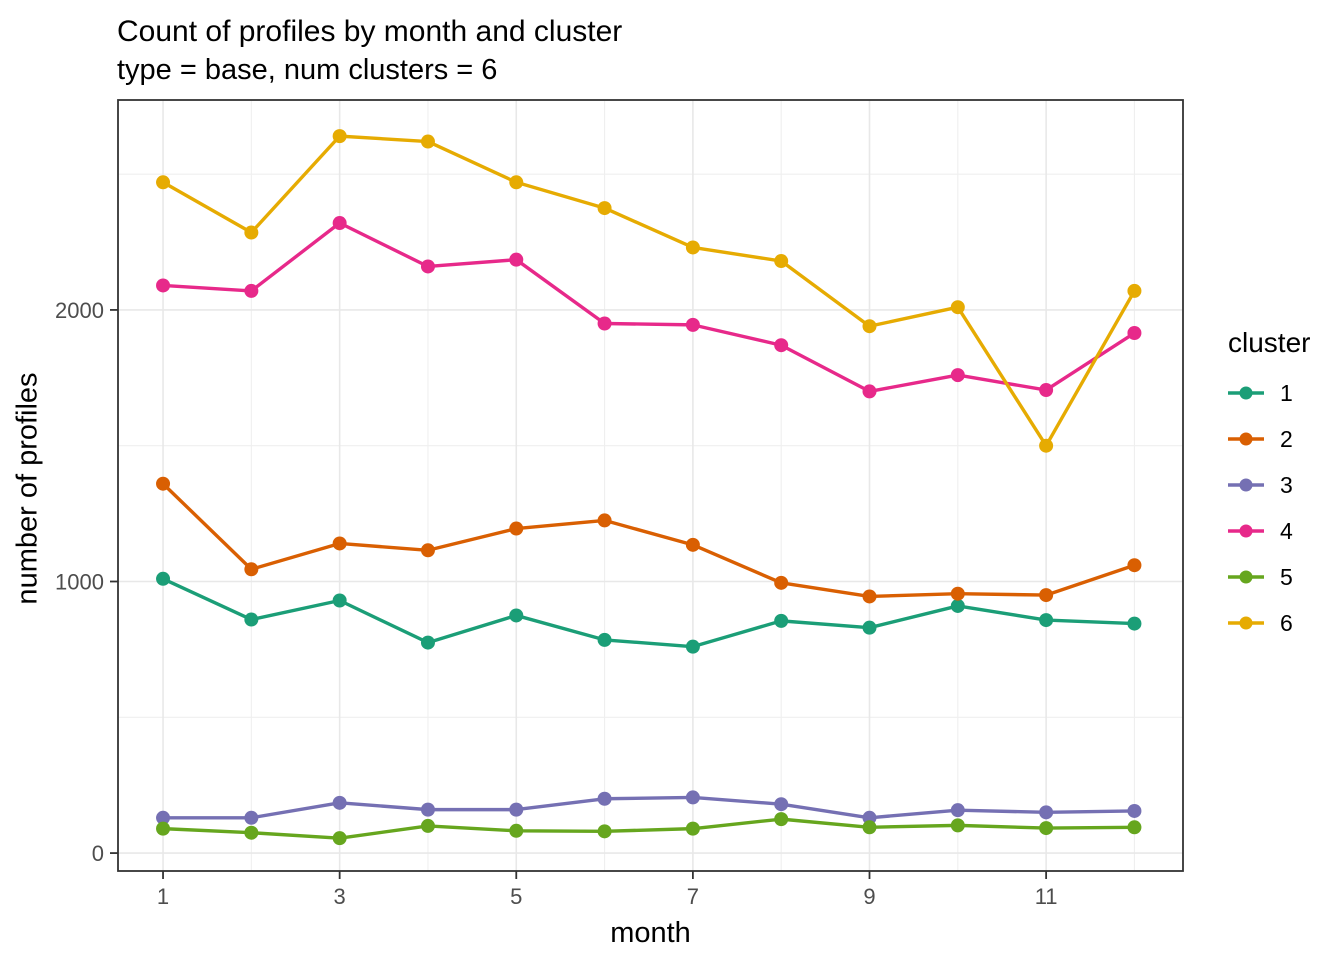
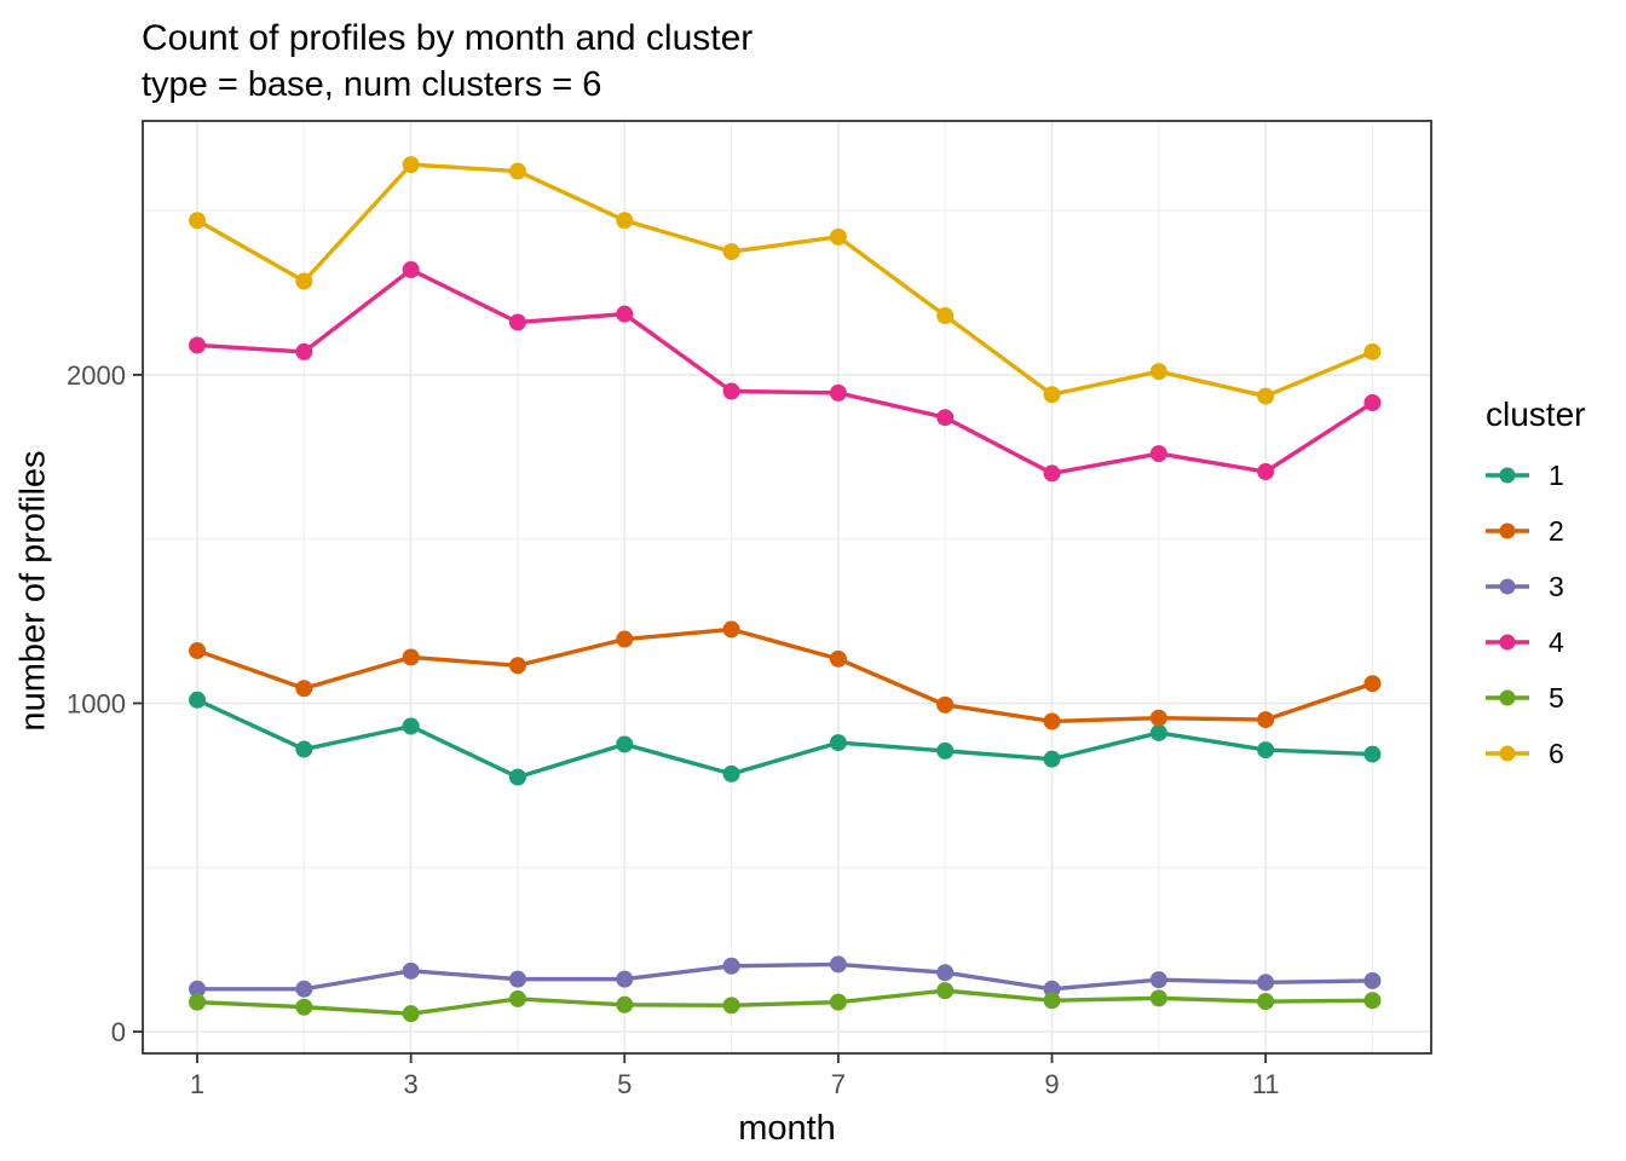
2/1: 1360 -> 1160
1/7: 760 -> 880
6/7: 2230 -> 2420
6/11: 1500 -> 1940
